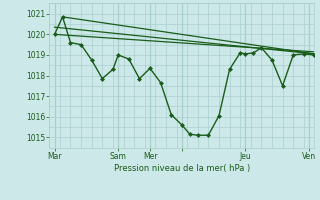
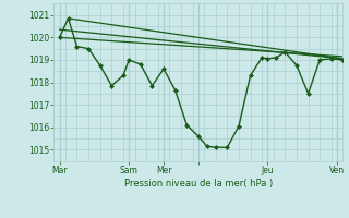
Mer: 1018.35 -> 1018.60
